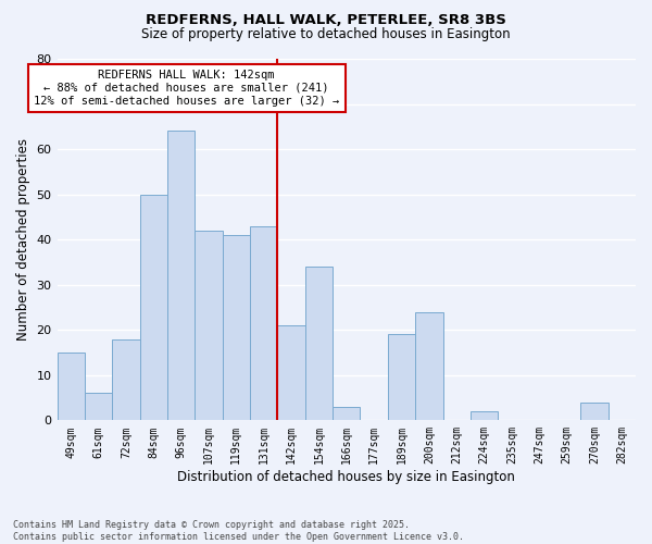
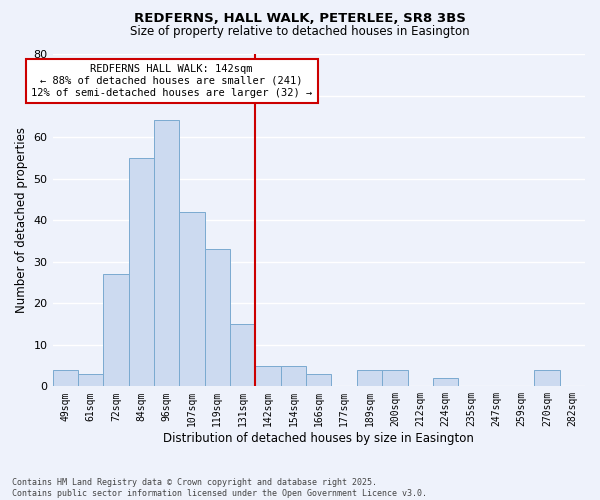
49sqm: 15 -> 4
61sqm: 6 -> 3
72sqm: 18 -> 27
84sqm: 50 -> 55
119sqm: 41 -> 33
131sqm: 43 -> 15
142sqm: 21 -> 5
154sqm: 34 -> 5
189sqm: 19 -> 4
200sqm: 24 -> 4
